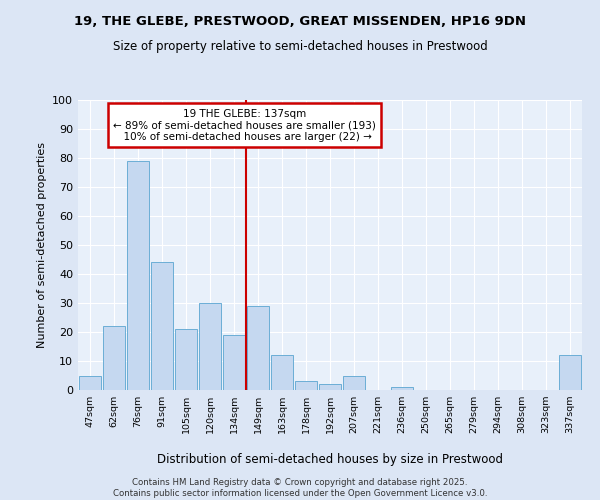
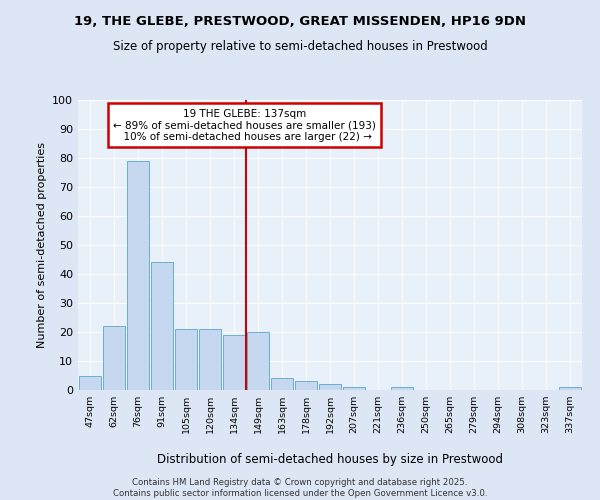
120sqm: 30 -> 21
149sqm: 29 -> 20
163sqm: 12 -> 4
207sqm: 5 -> 1
337sqm: 12 -> 1
